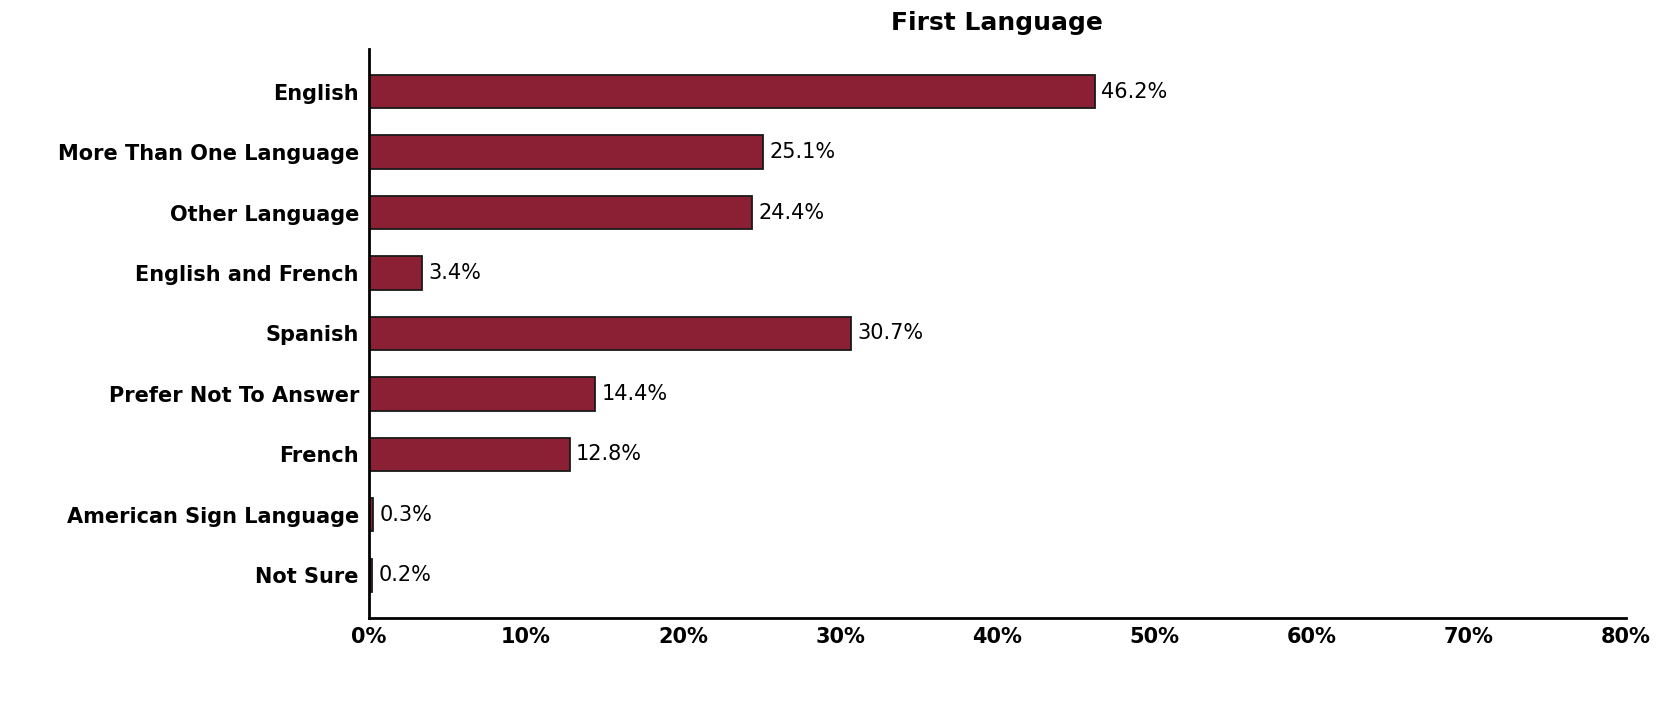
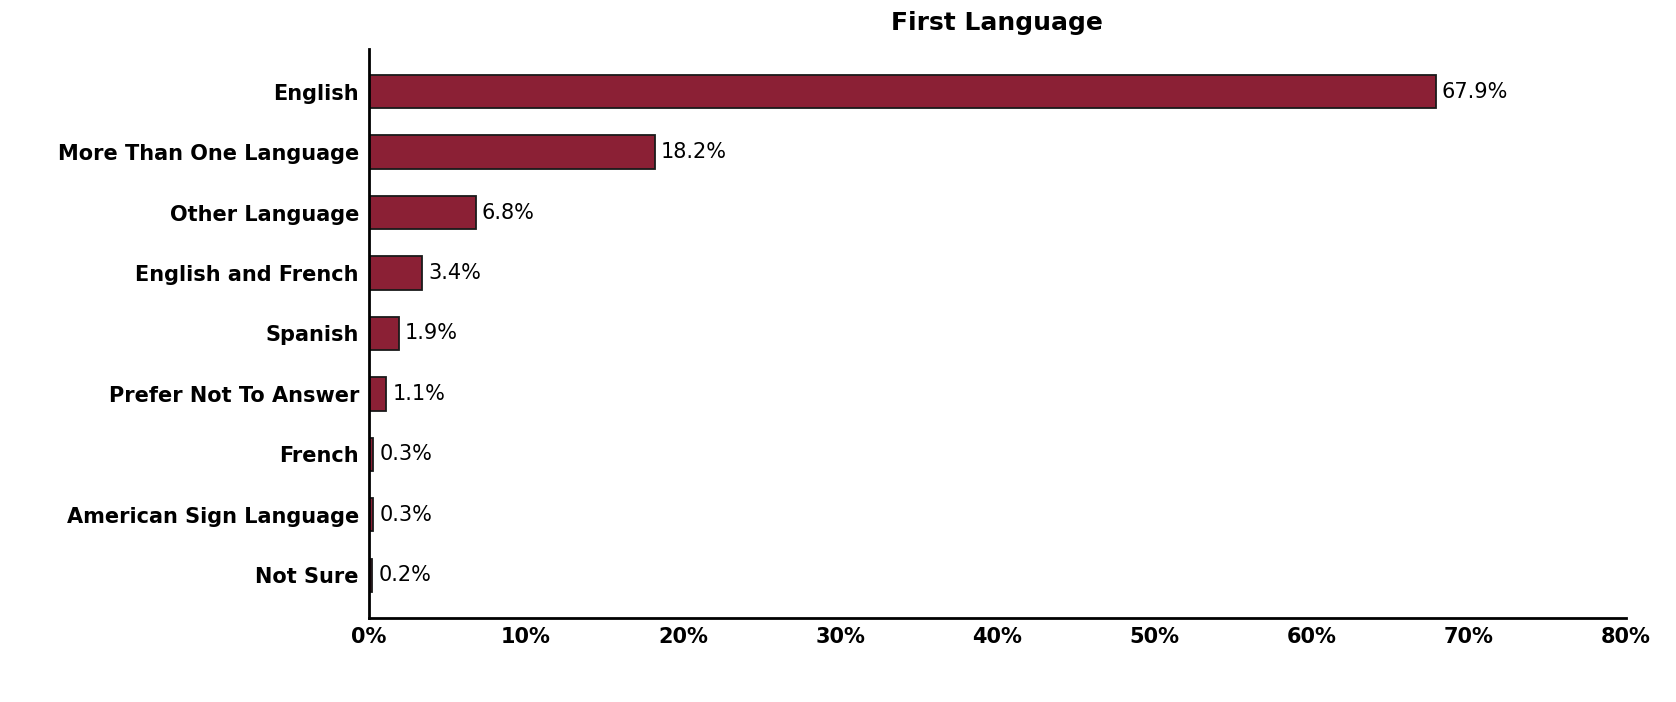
English: 46.2% -> 67.9%
More Than One Language: 25.1% -> 18.2%
Other Language: 24.4% -> 6.8%
Spanish: 30.7% -> 1.9%
Prefer Not To Answer: 14.4% -> 1.1%
French: 12.8% -> 0.3%
